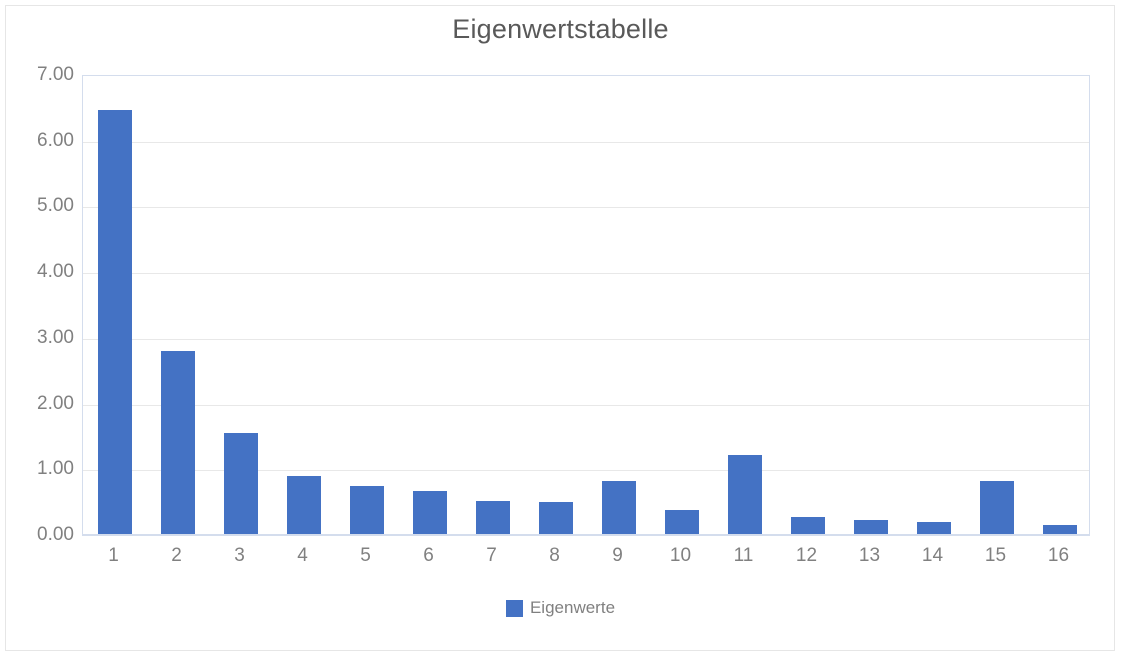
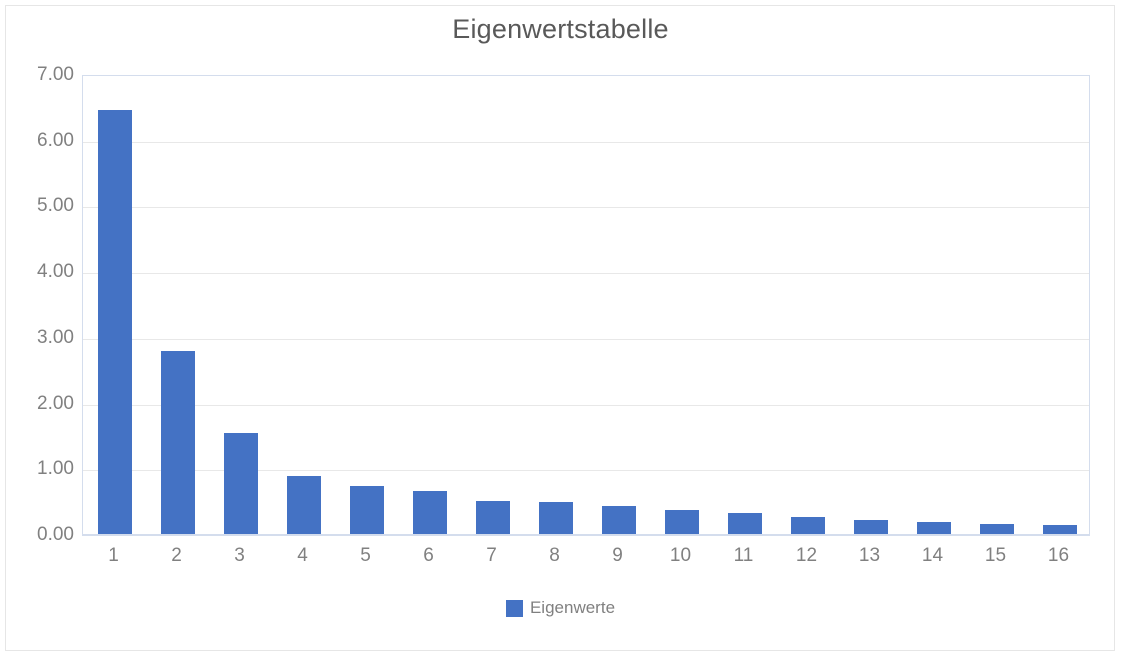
9: 0.8 -> 0.4
11: 1.2 -> 0.3
15: 0.8 -> 0.2
